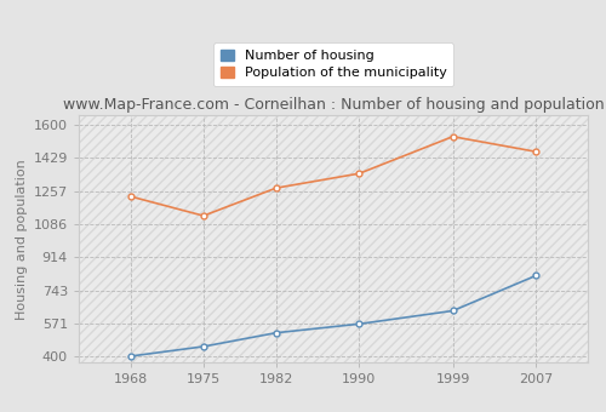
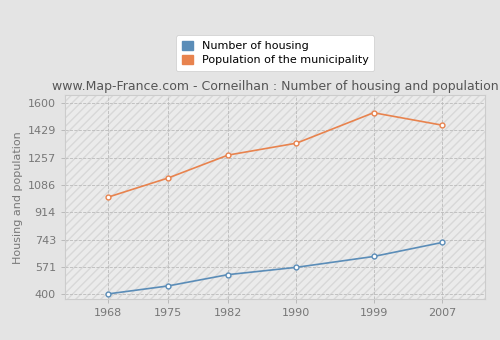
Population of the municipality/1968: 1230 -> 1010
Number of housing/2007: 820 -> 730
